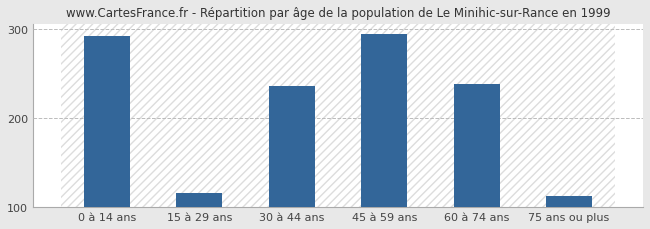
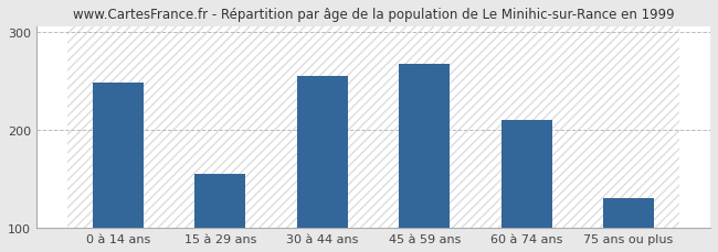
0 à 14 ans: 292 -> 248
15 à 29 ans: 116 -> 155
30 à 44 ans: 236 -> 255
45 à 59 ans: 294 -> 267
60 à 74 ans: 238 -> 210
75 ans ou plus: 112 -> 130
